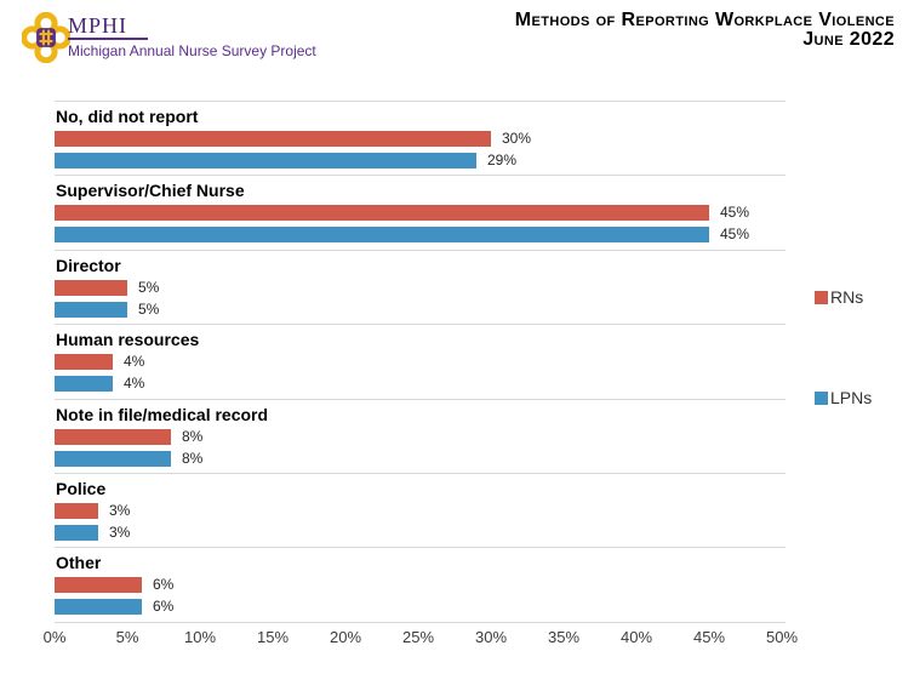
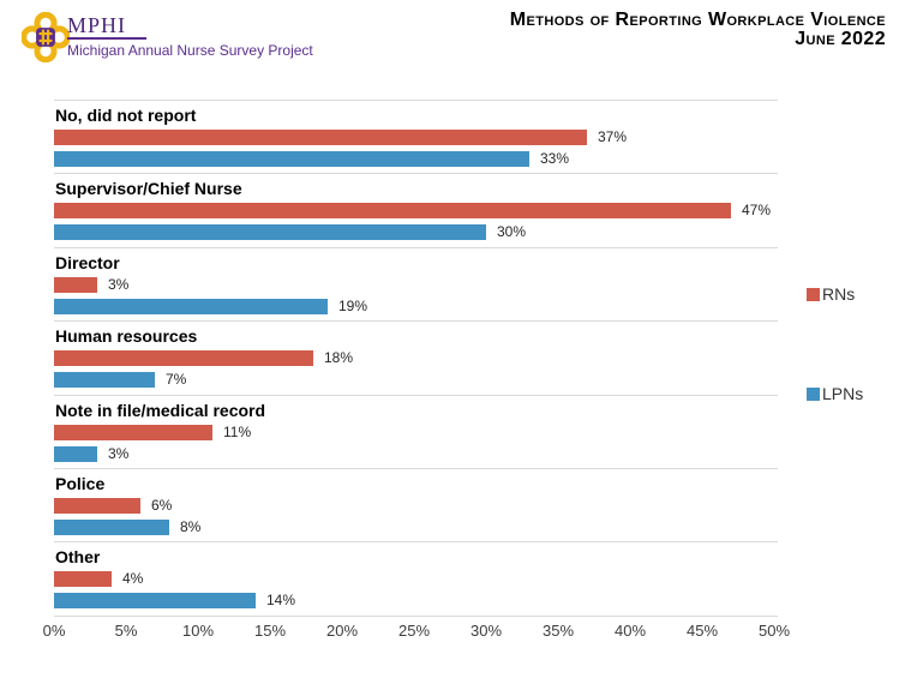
RNs/No, did not report: 30% -> 37%
LPNs/No, did not report: 29% -> 33%
RNs/Supervisor/Chief Nurse: 45% -> 47%
LPNs/Supervisor/Chief Nurse: 45% -> 30%
RNs/Director: 5% -> 3%
LPNs/Director: 5% -> 19%
RNs/Human resources: 4% -> 18%
LPNs/Human resources: 4% -> 7%
RNs/Note in file/medical record: 8% -> 11%
LPNs/Note in file/medical record: 8% -> 3%
RNs/Police: 3% -> 6%
LPNs/Police: 3% -> 8%
RNs/Other: 6% -> 4%
LPNs/Other: 6% -> 14%
